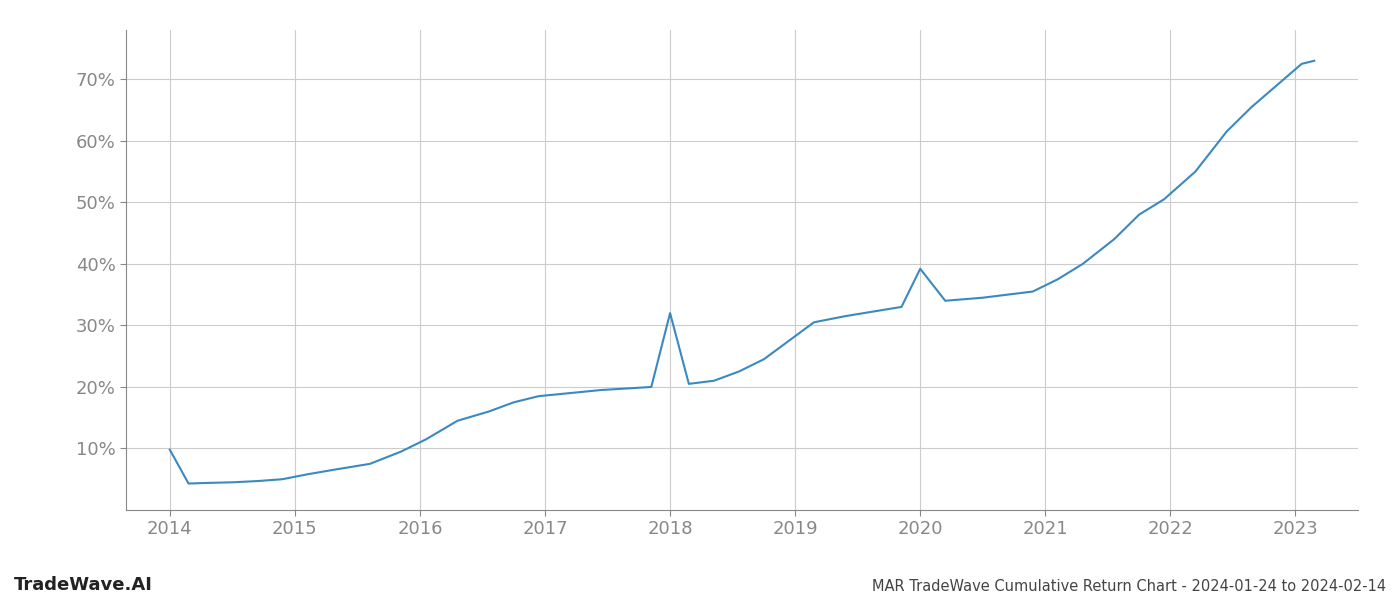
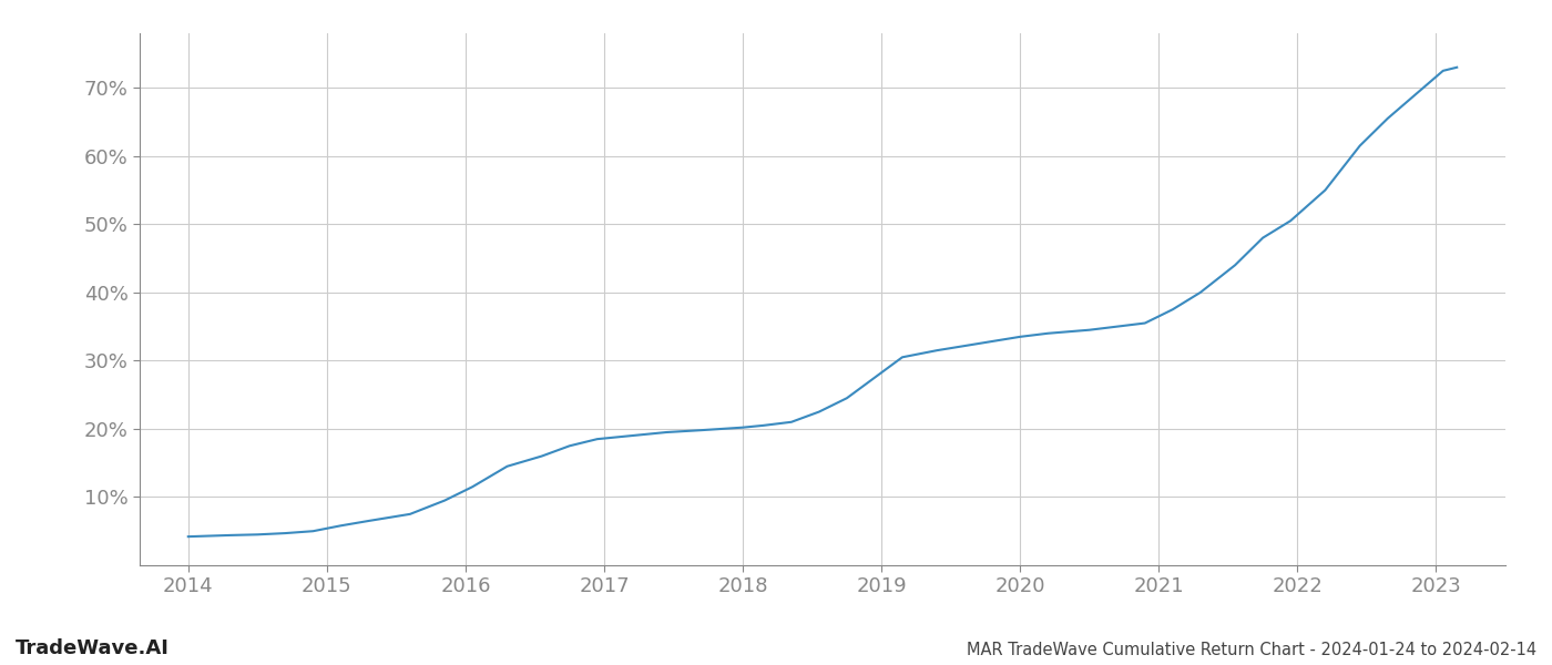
2014: 9.8% -> 4.2%
2018: 32.0% -> 20.2%
2020: 39.2% -> 33.5%
